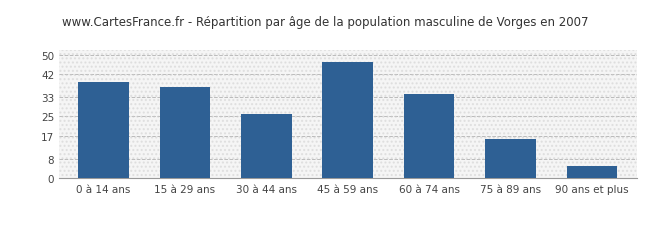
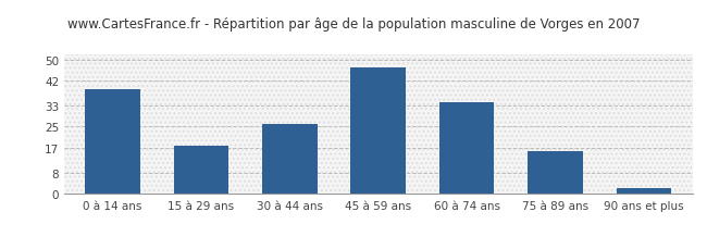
15 à 29 ans: 37 -> 18
90 ans et plus: 5 -> 2
